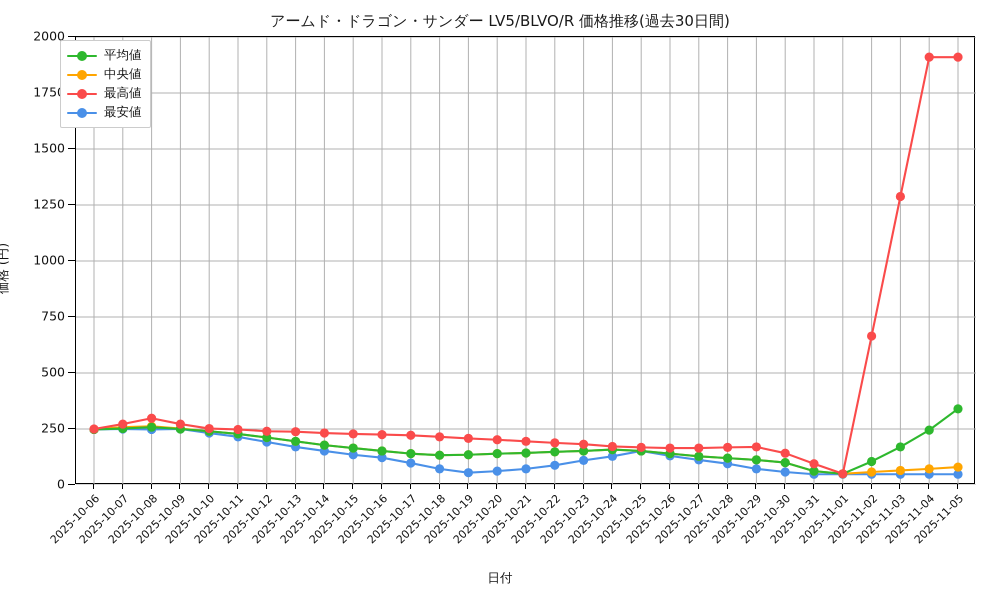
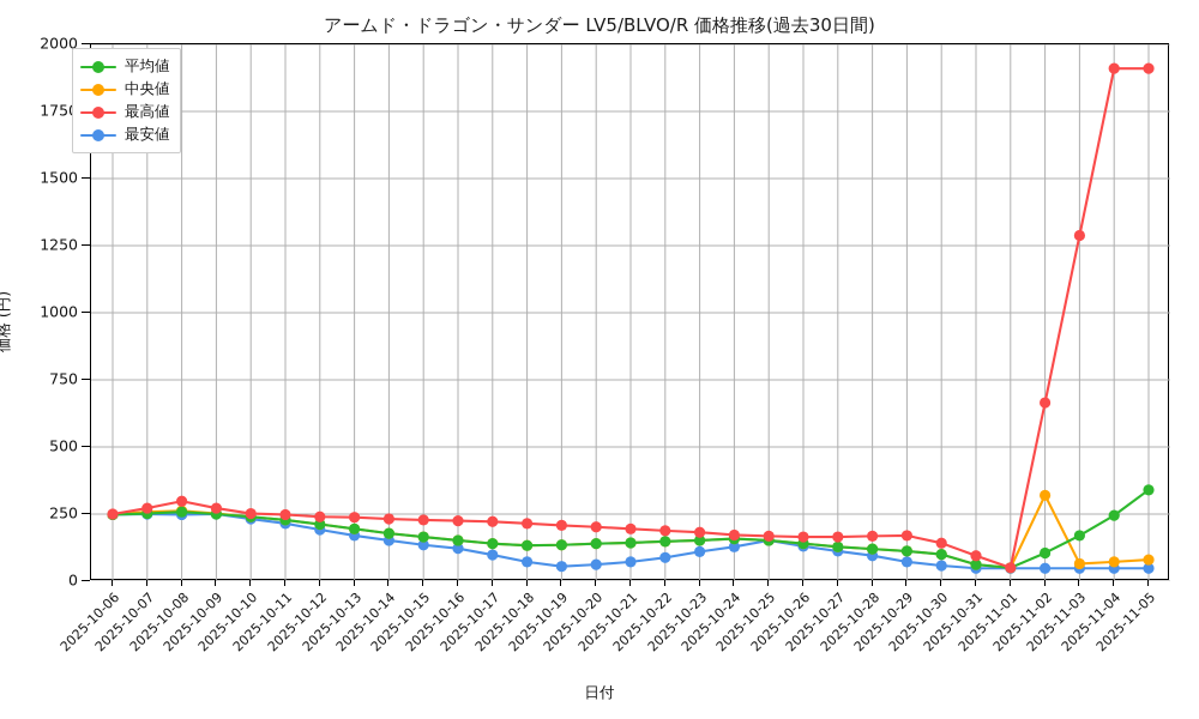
中央値/2025-11-02: 60 -> 320
